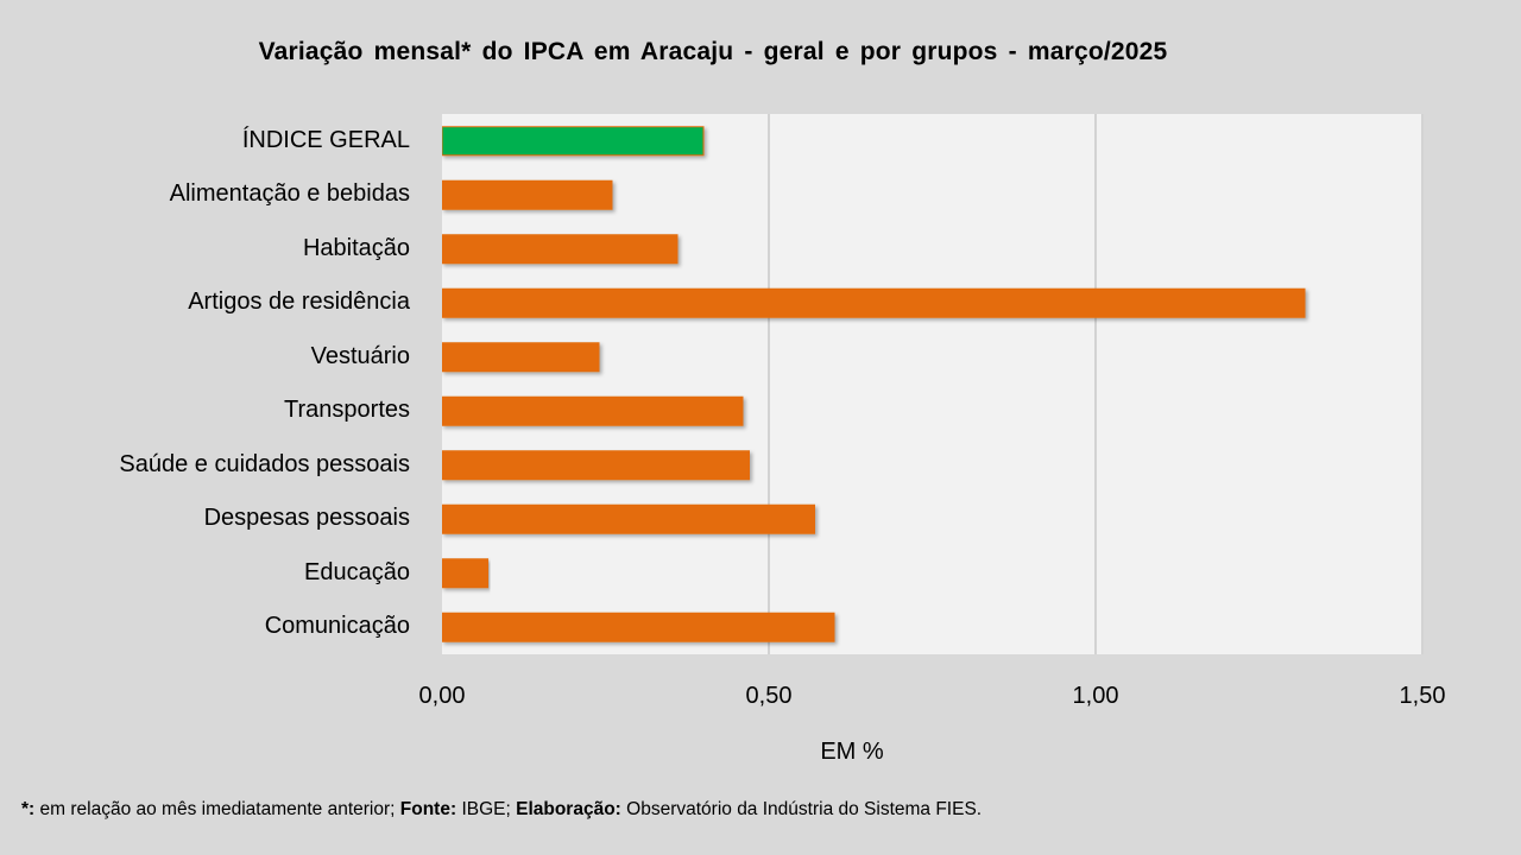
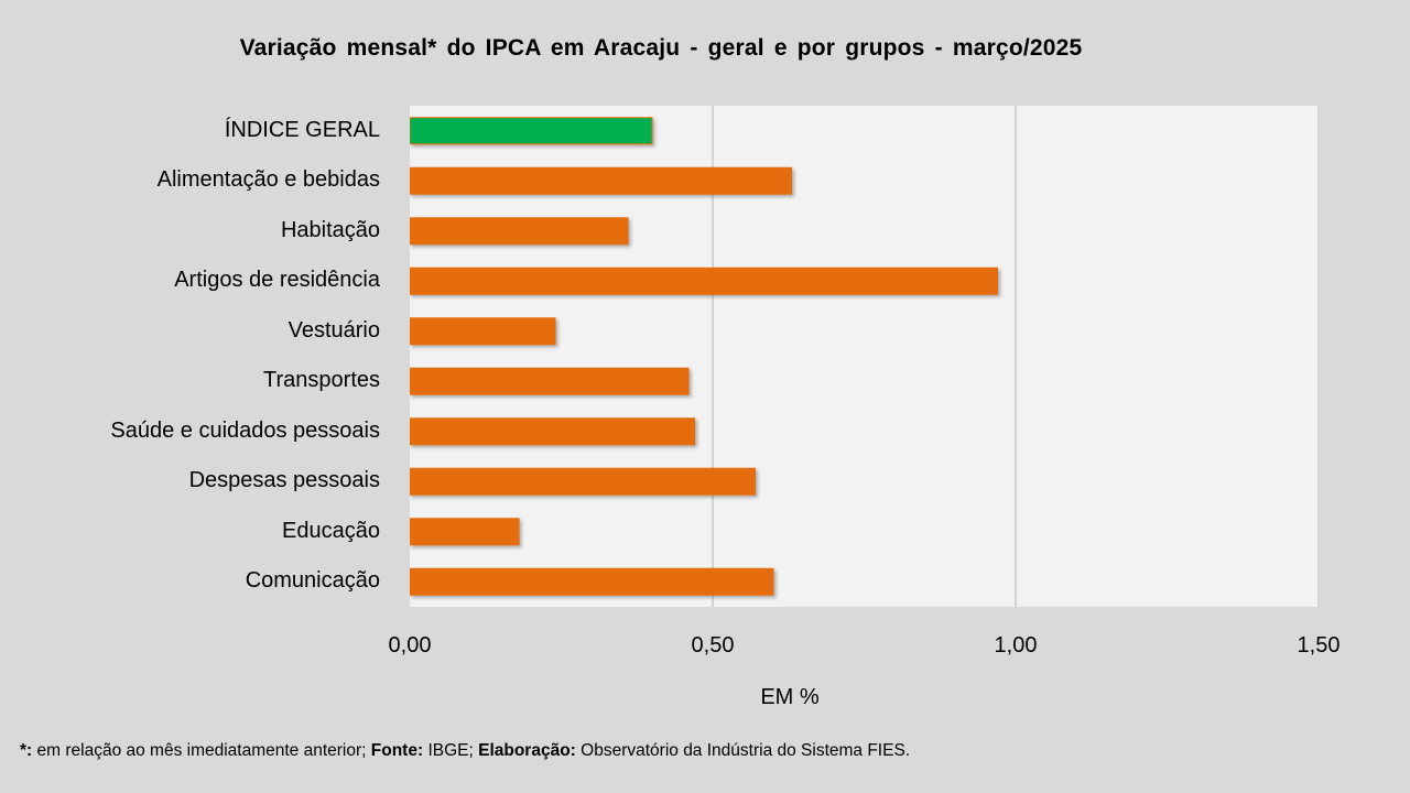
Alimentação e bebidas: 0,26 -> 0,63
Artigos de residência: 1,32 -> 0,97
Educação: 0,07 -> 0,18
